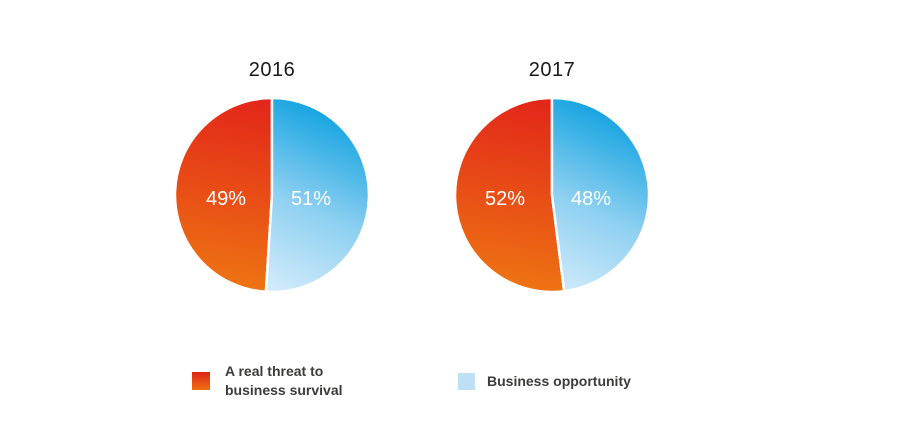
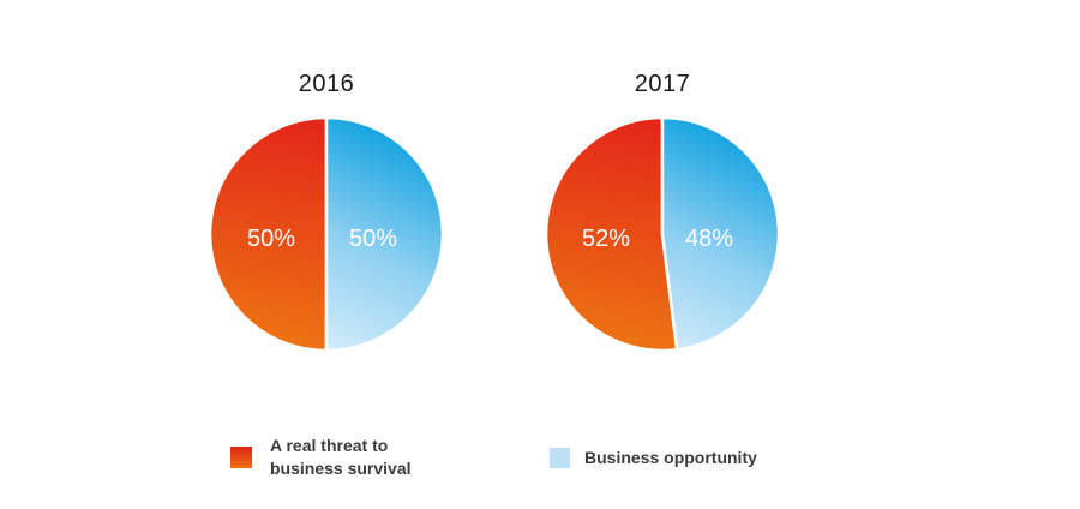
2016/A real threat to business survival: 49% -> 50%
2016/Business opportunity: 51% -> 50%
